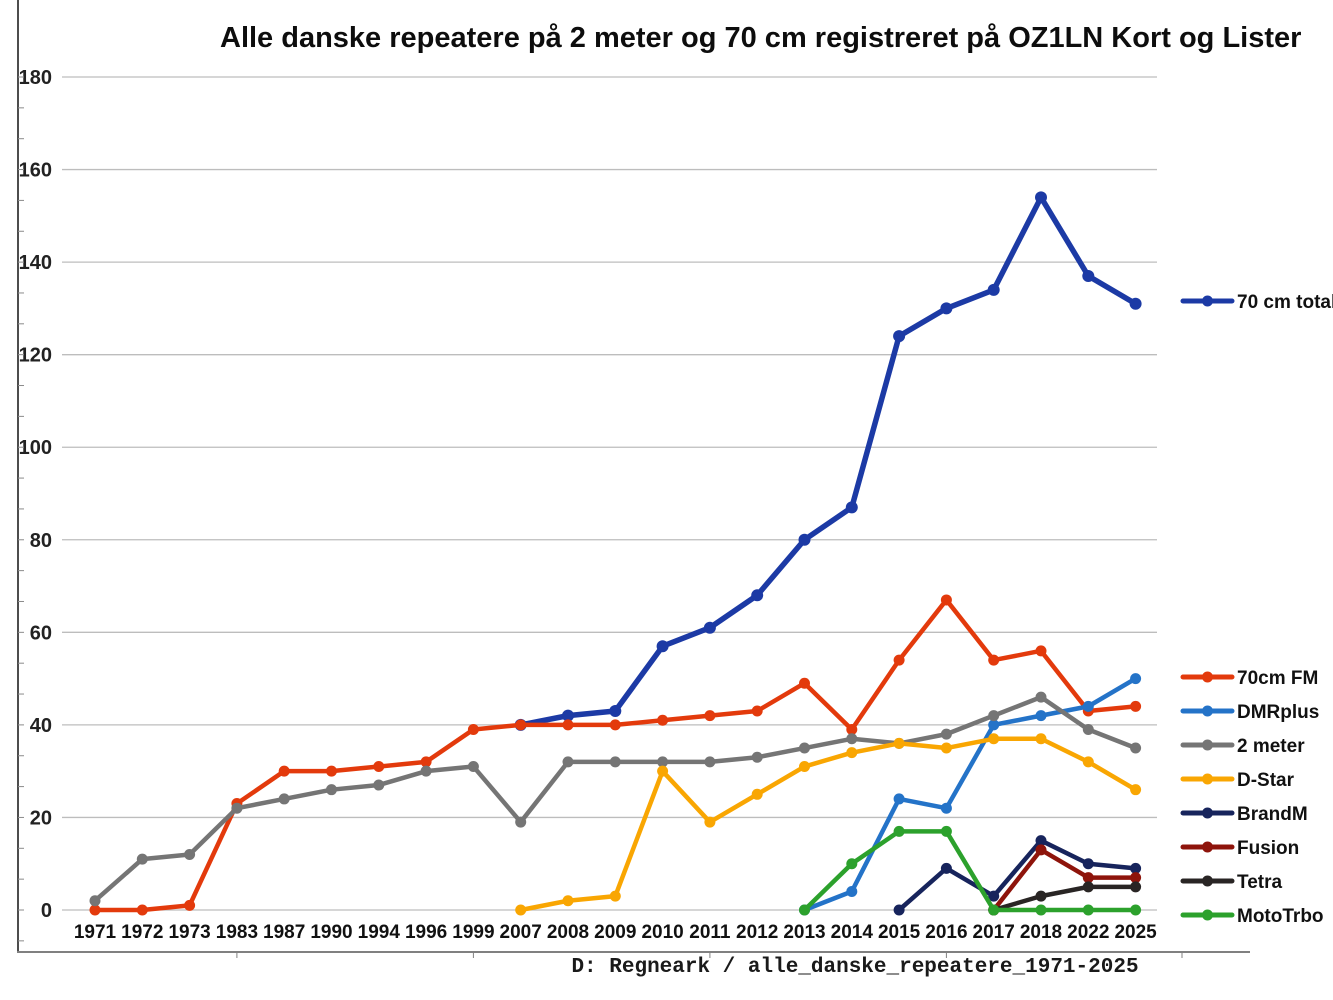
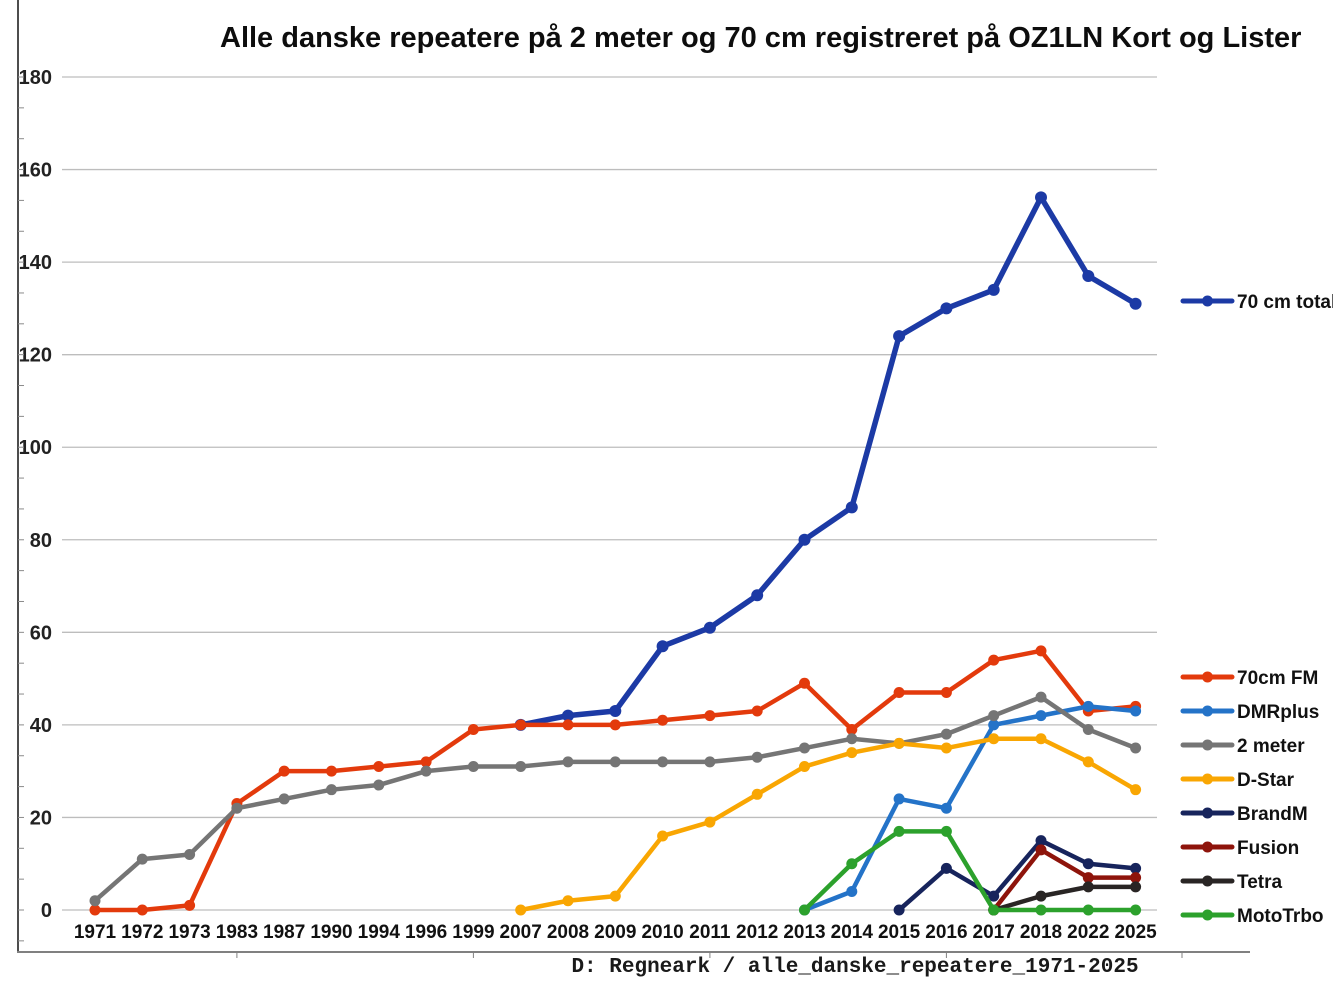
2 meter/2007: 19 -> 31
D-Star/2010: 30 -> 16
70cm FM/2015: 54 -> 47
70cm FM/2016: 67 -> 47
DMRplus/2025: 50 -> 43
